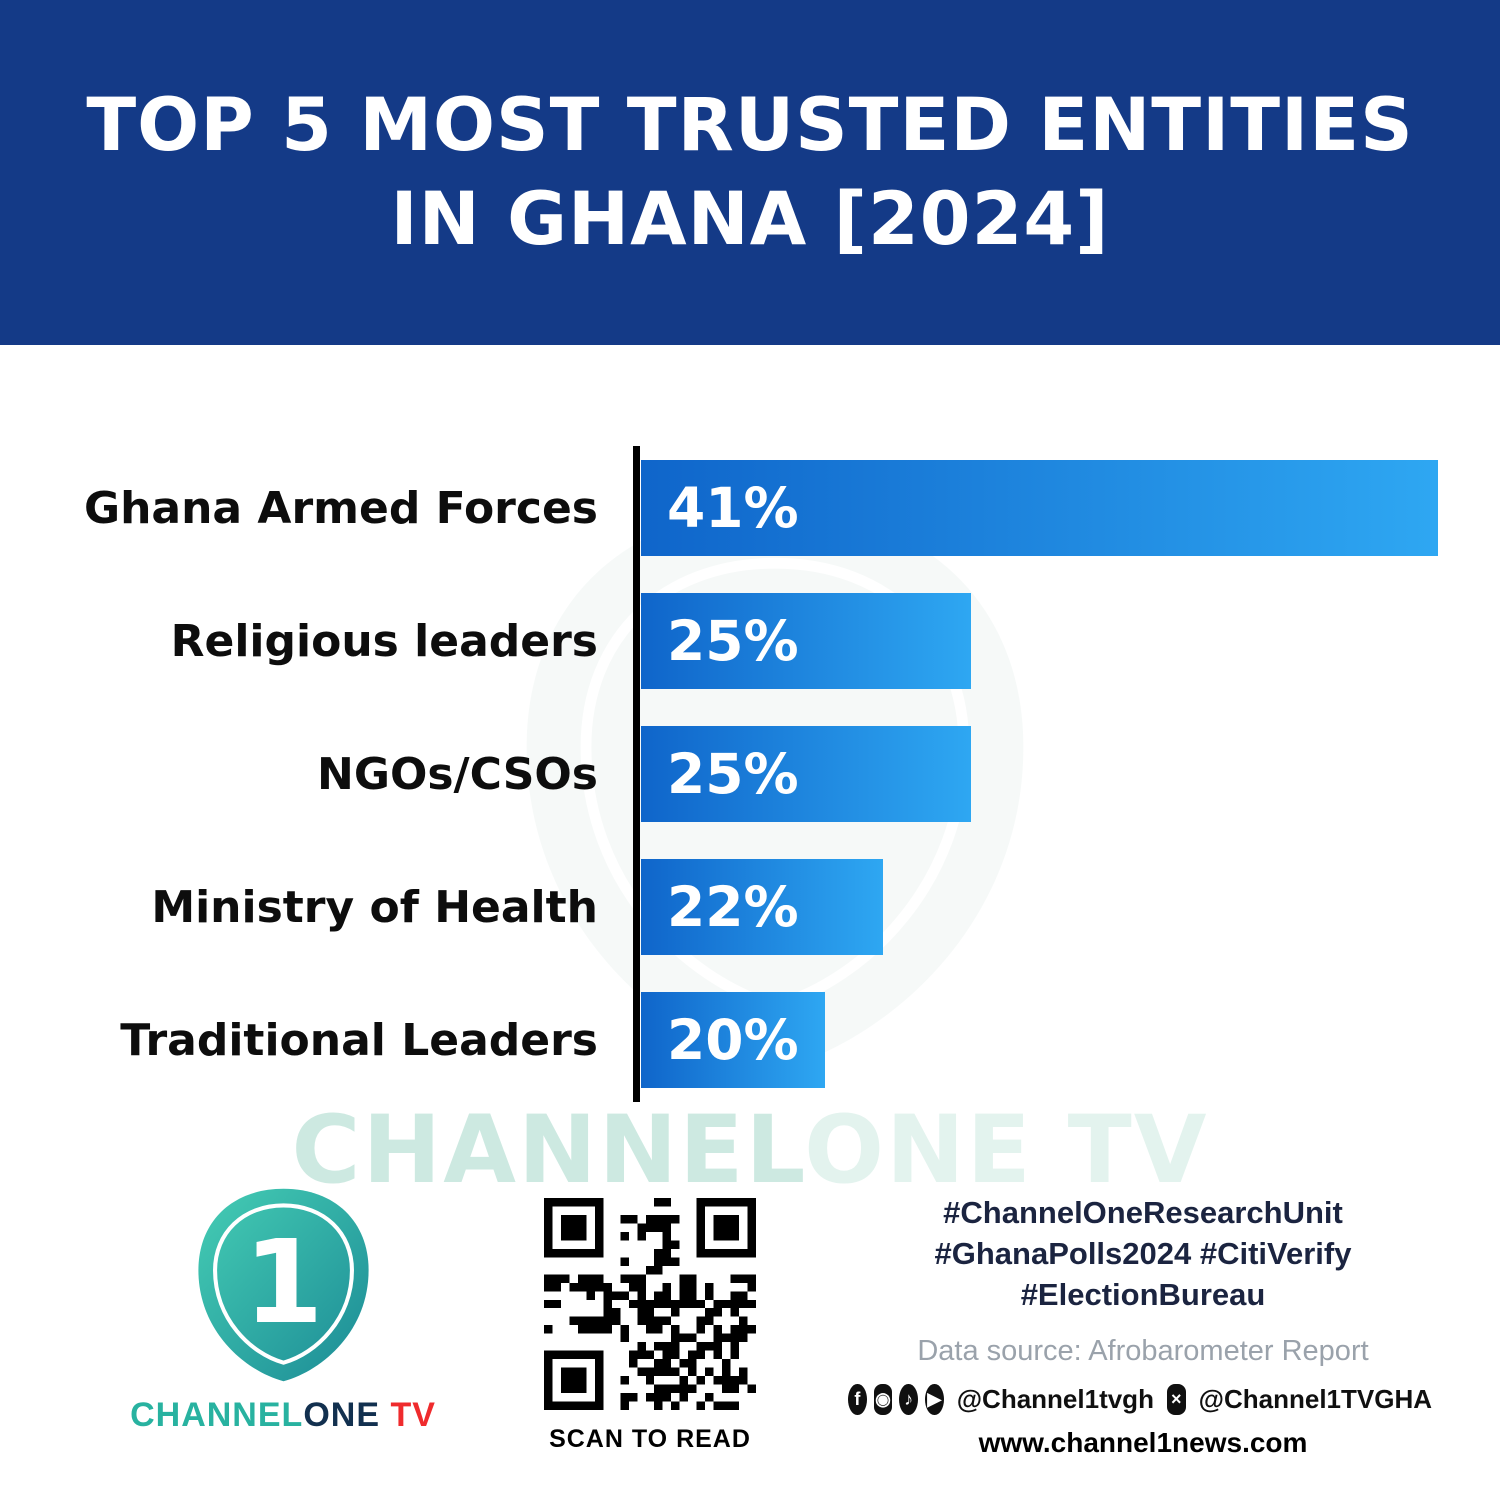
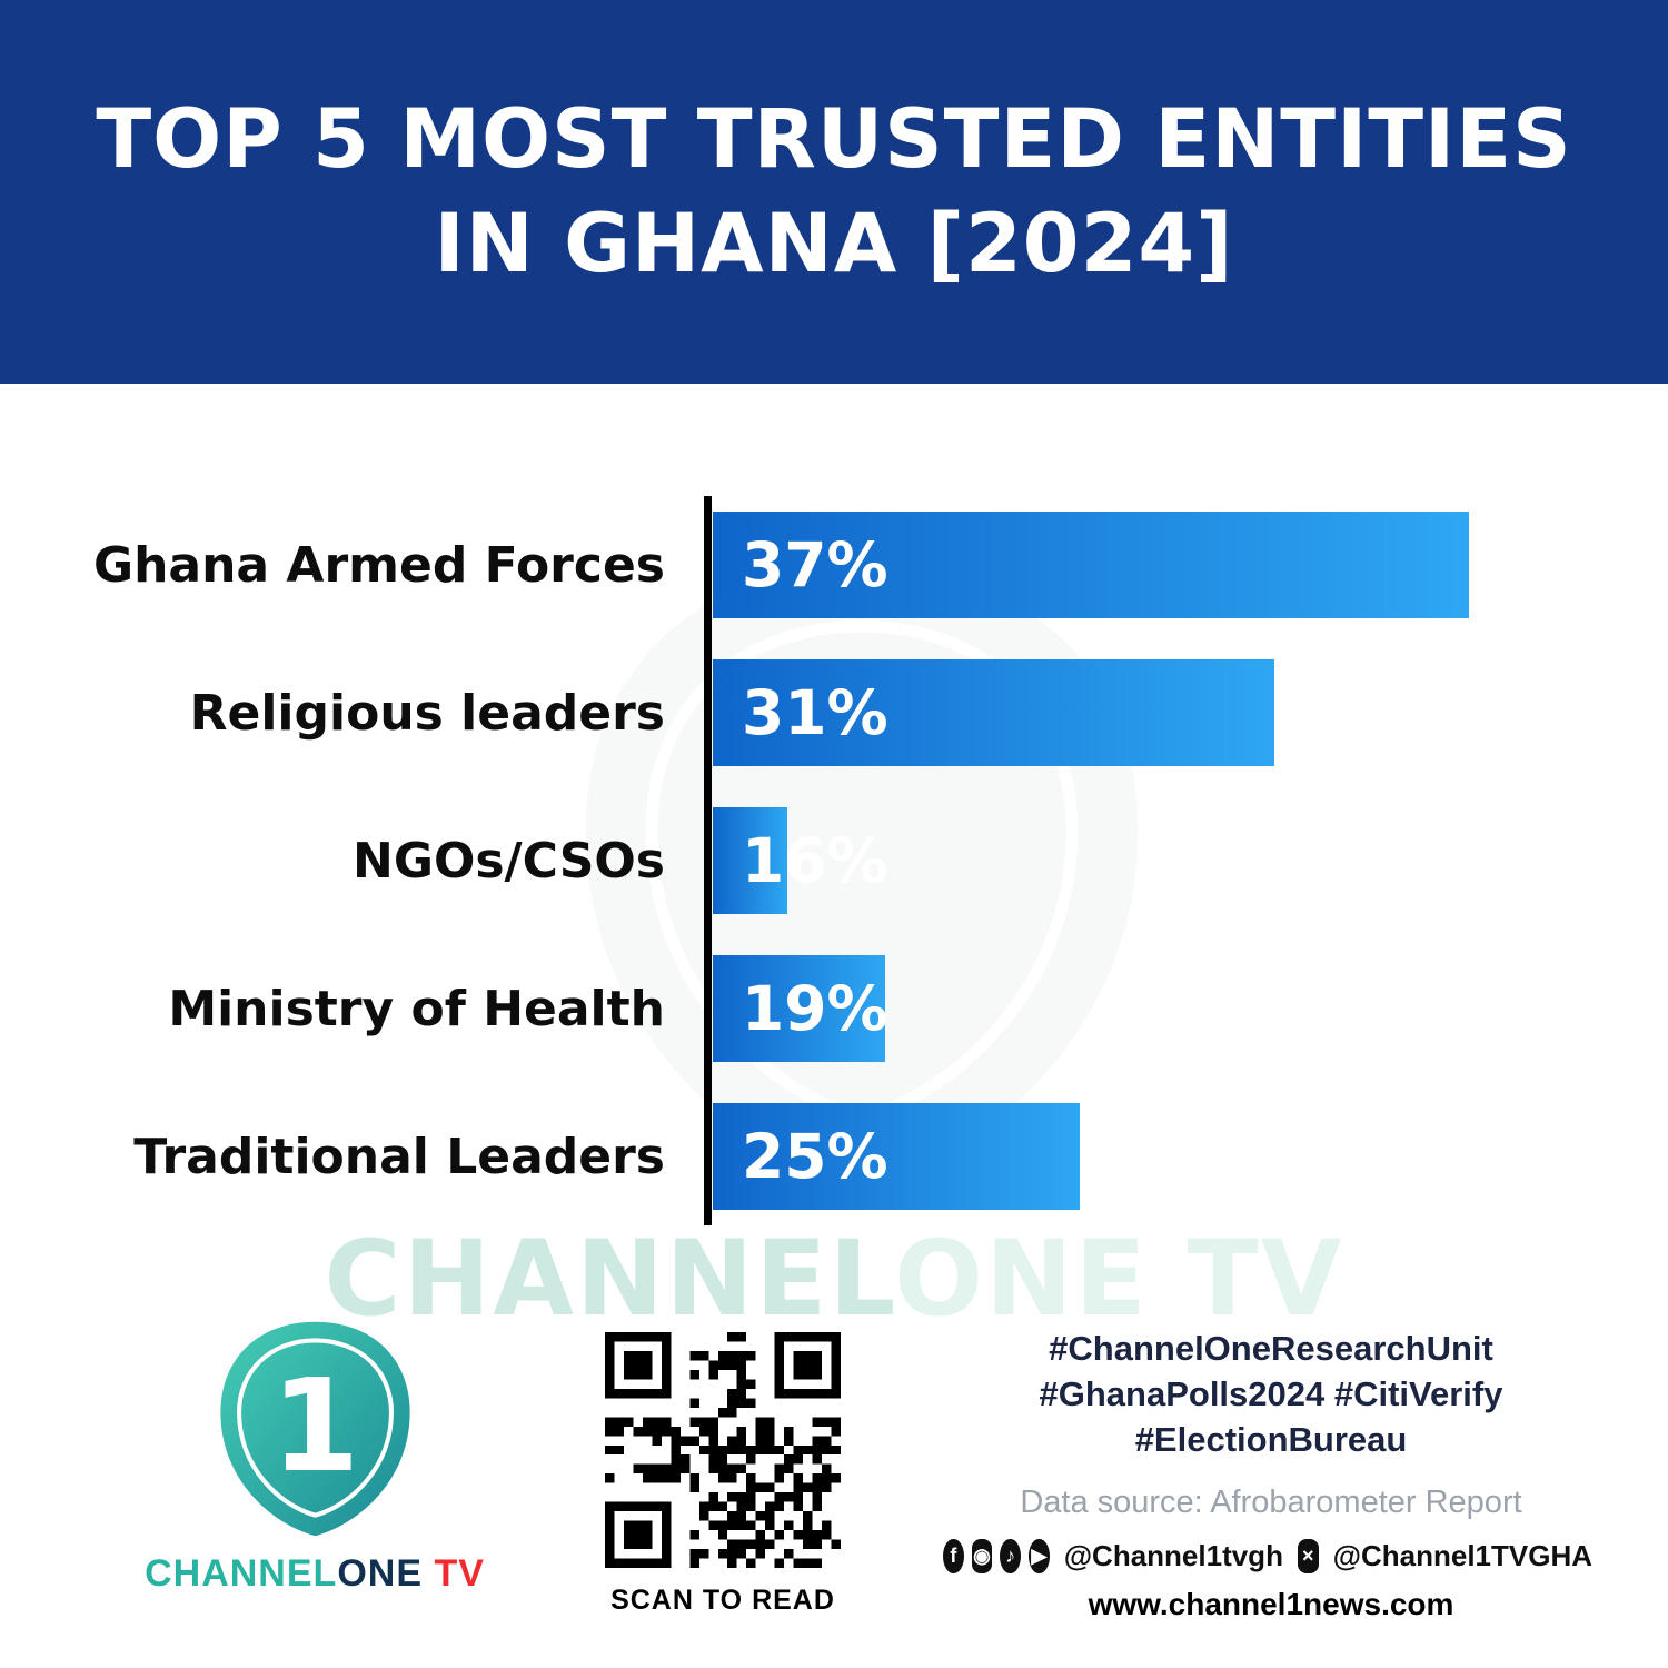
Ghana Armed Forces: 41% -> 37%
Religious leaders: 25% -> 31%
NGOs/CSOs: 25% -> 16%
Ministry of Health: 22% -> 19%
Traditional Leaders: 20% -> 25%
